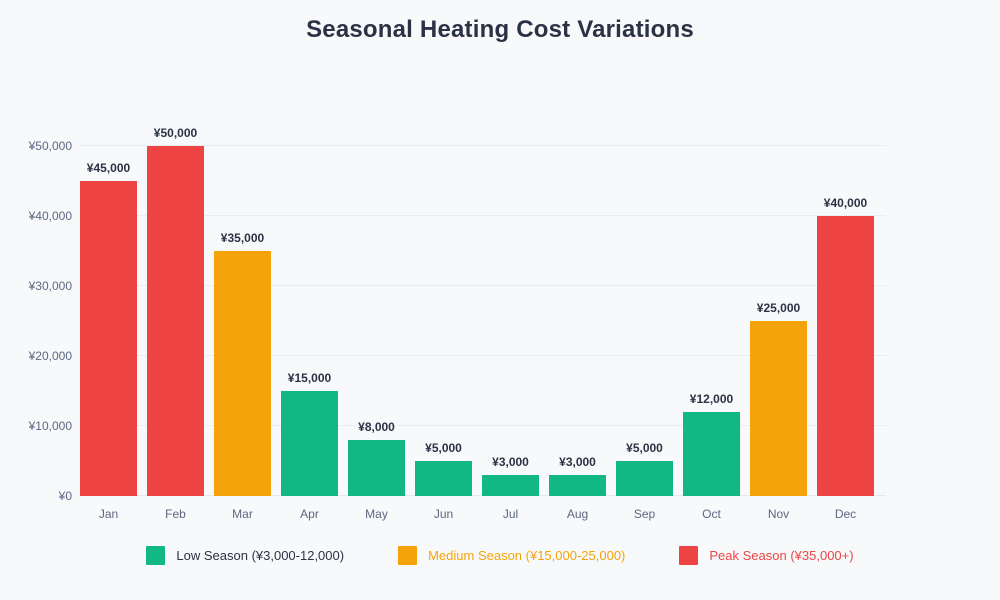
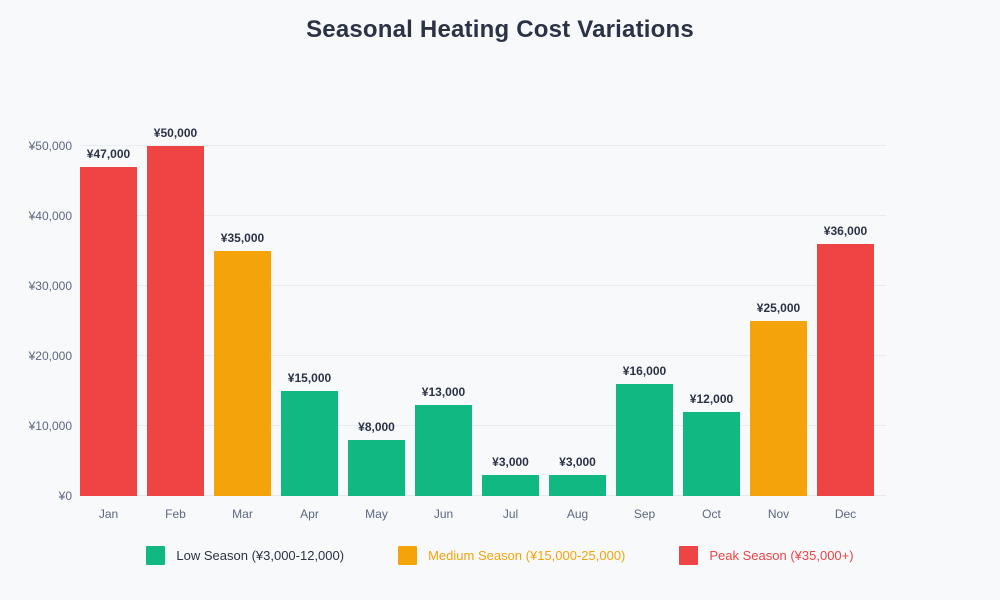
Jan: ¥45,000 -> ¥47,000
Jun: ¥5,000 -> ¥13,000
Sep: ¥5,000 -> ¥16,000
Dec: ¥40,000 -> ¥36,000
